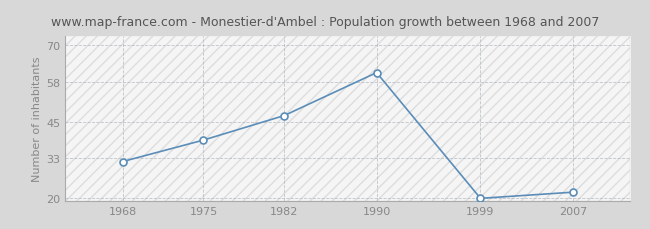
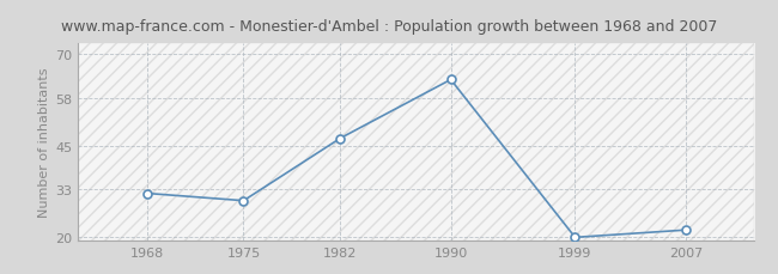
1975: 39 -> 30
1990: 61 -> 63
